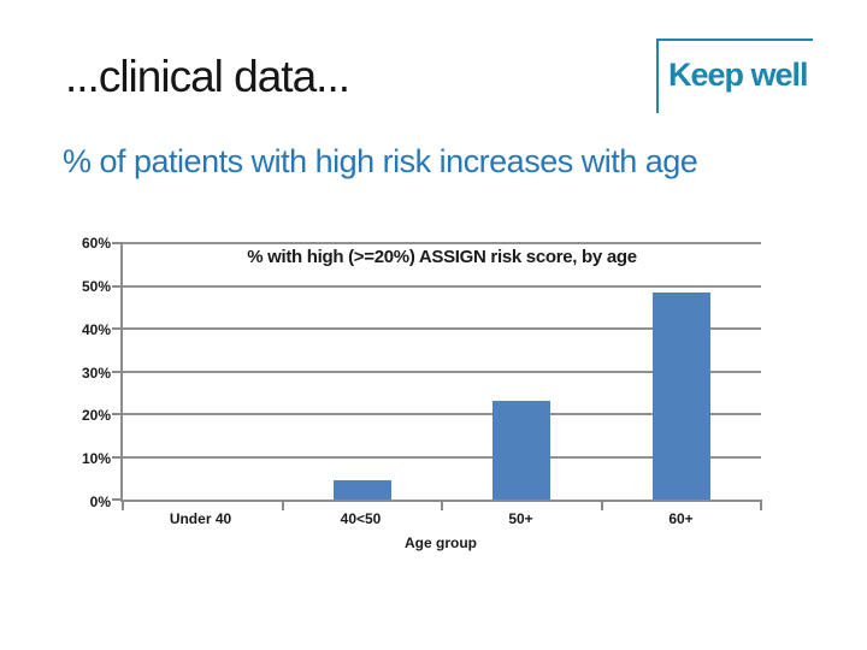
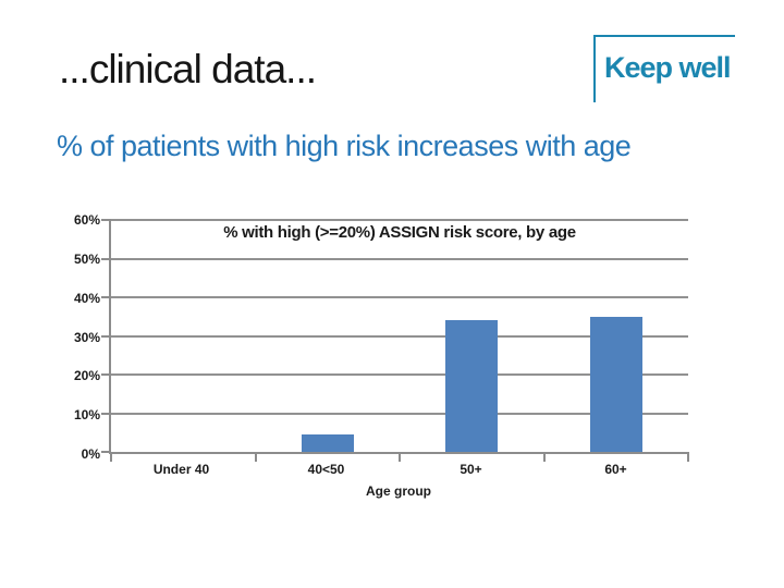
50+: 23% -> 34%
60+: 48% -> 35%
